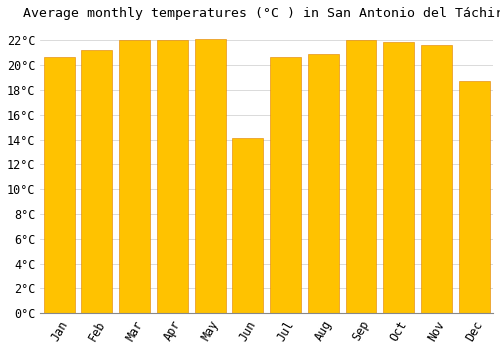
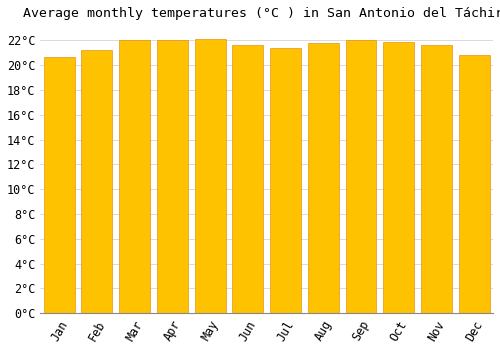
Jun: 14.1°C -> 21.6°C
Jul: 20.7°C -> 21.4°C
Aug: 20.9°C -> 21.8°C
Dec: 18.7°C -> 20.8°C
